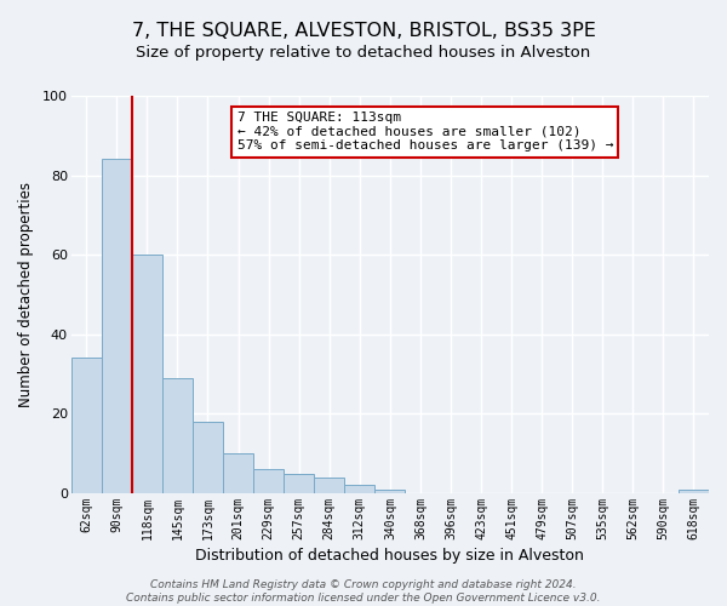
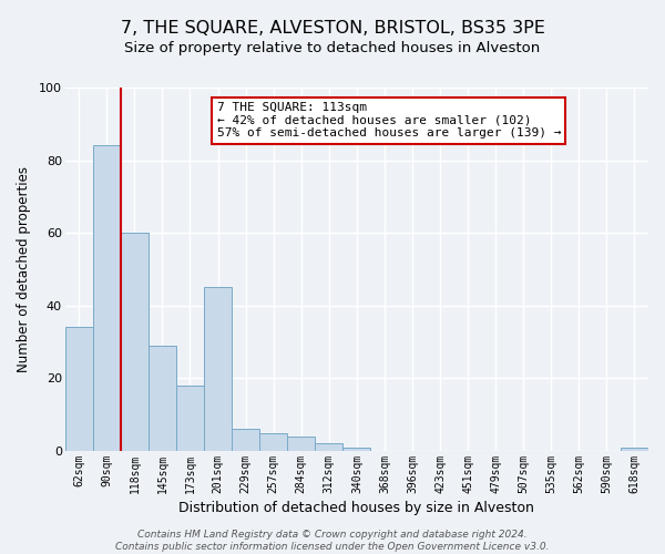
201sqm: 10 -> 45
